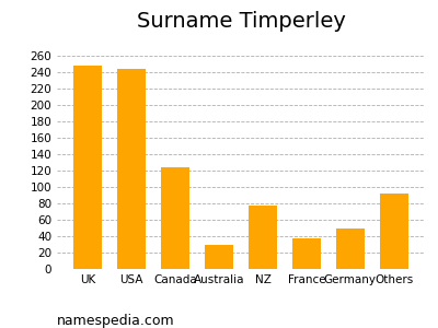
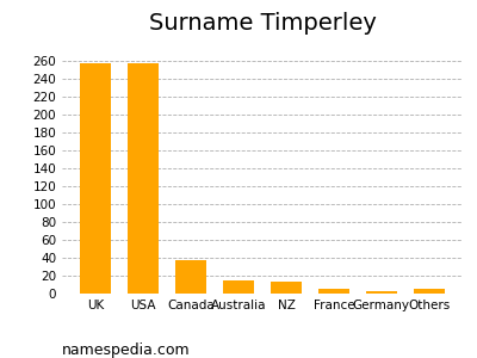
UK: 248 -> 258
USA: 244 -> 258
Canada: 124 -> 38
Australia: 30 -> 15
NZ: 78 -> 14
France: 38 -> 5
Germany: 50 -> 3
Others: 92 -> 5
